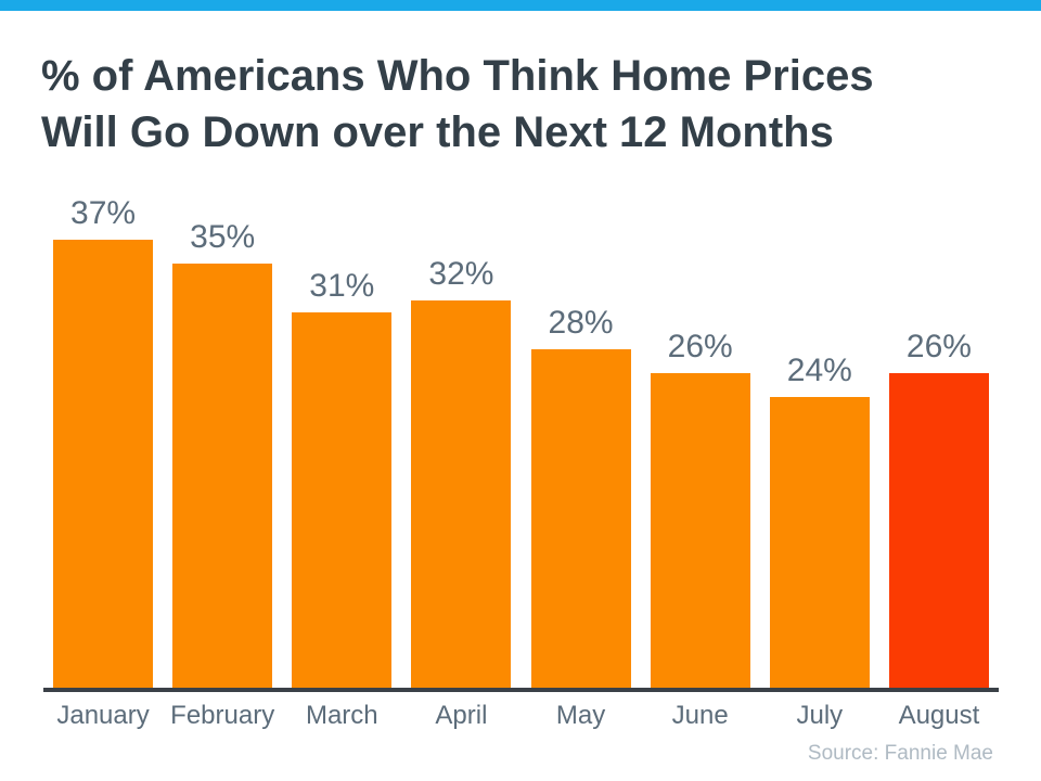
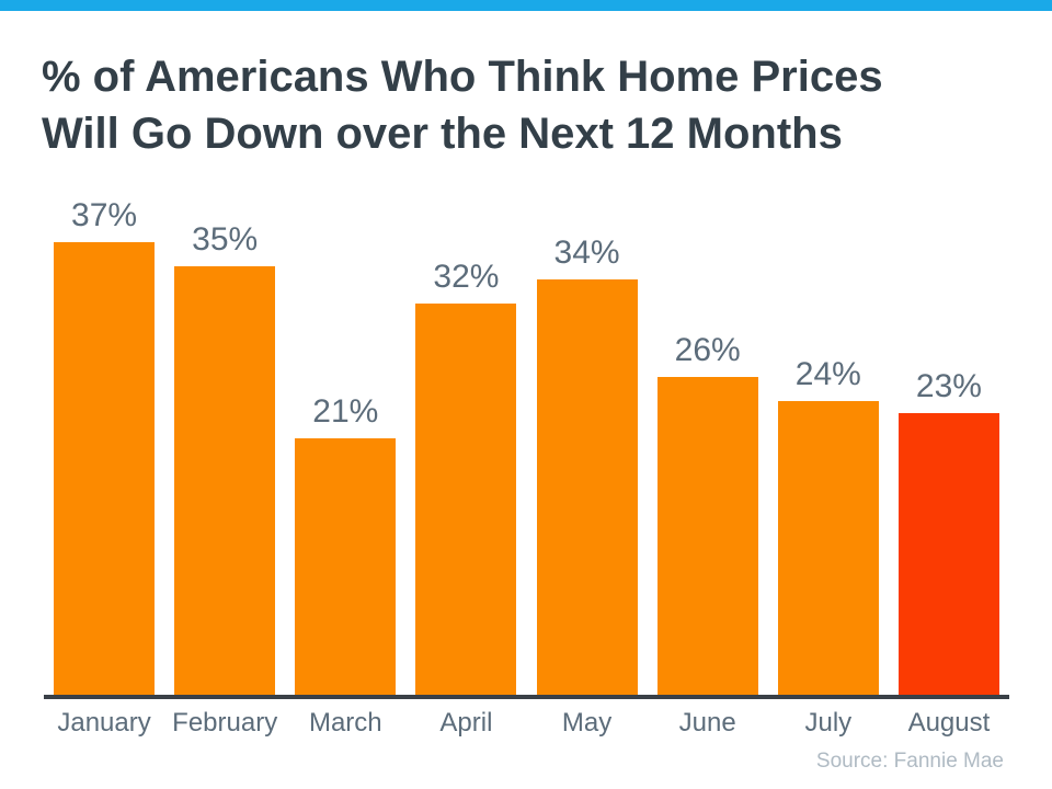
March: 31% -> 21%
May: 28% -> 34%
August: 26% -> 23%
